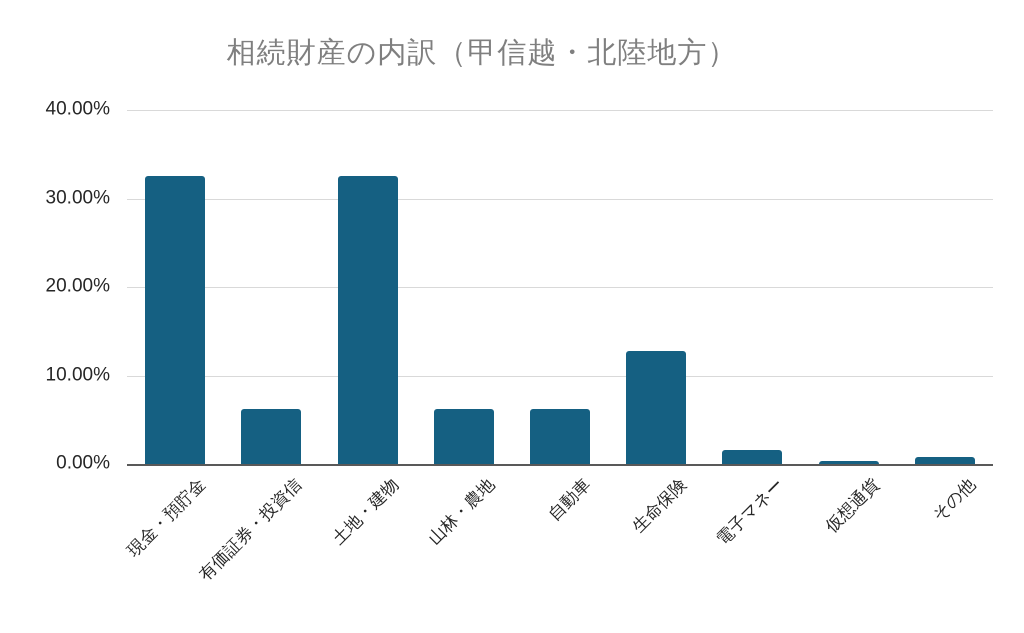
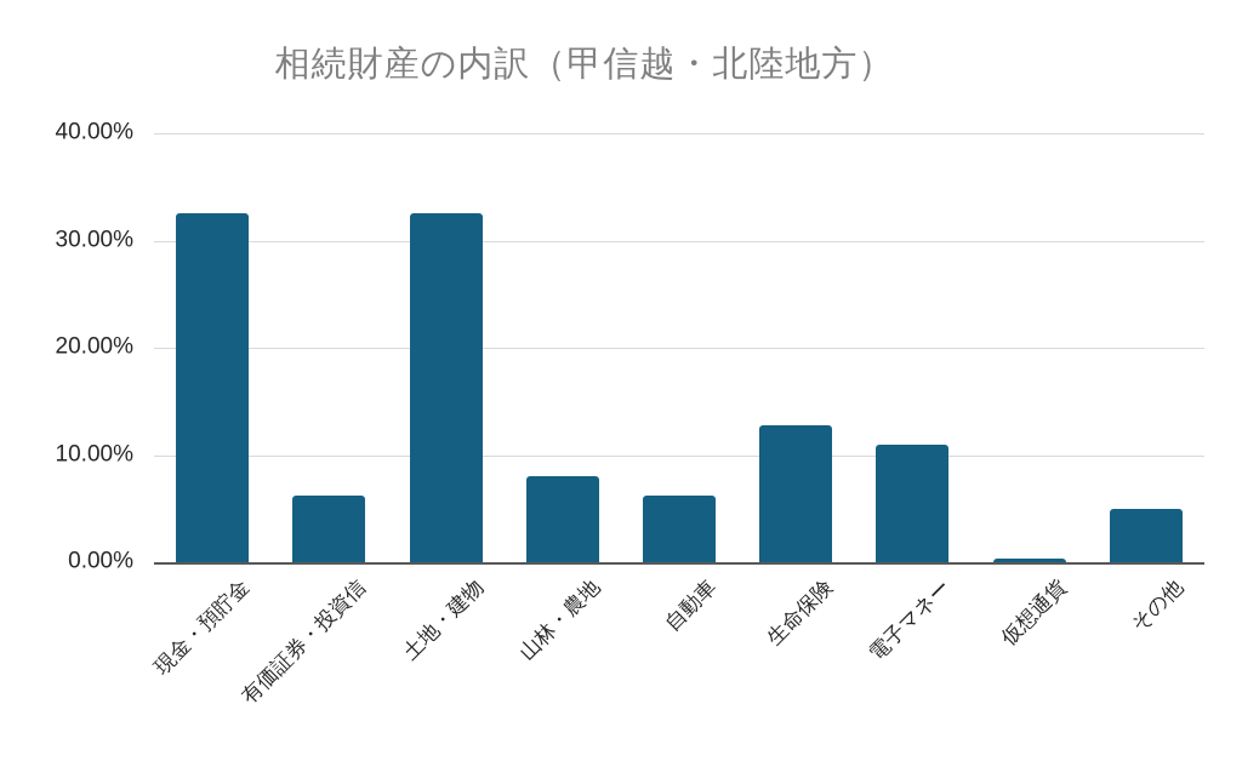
山林・農地: 6% -> 8%
電子マネー: 2% -> 11%
その他: 1% -> 5%
